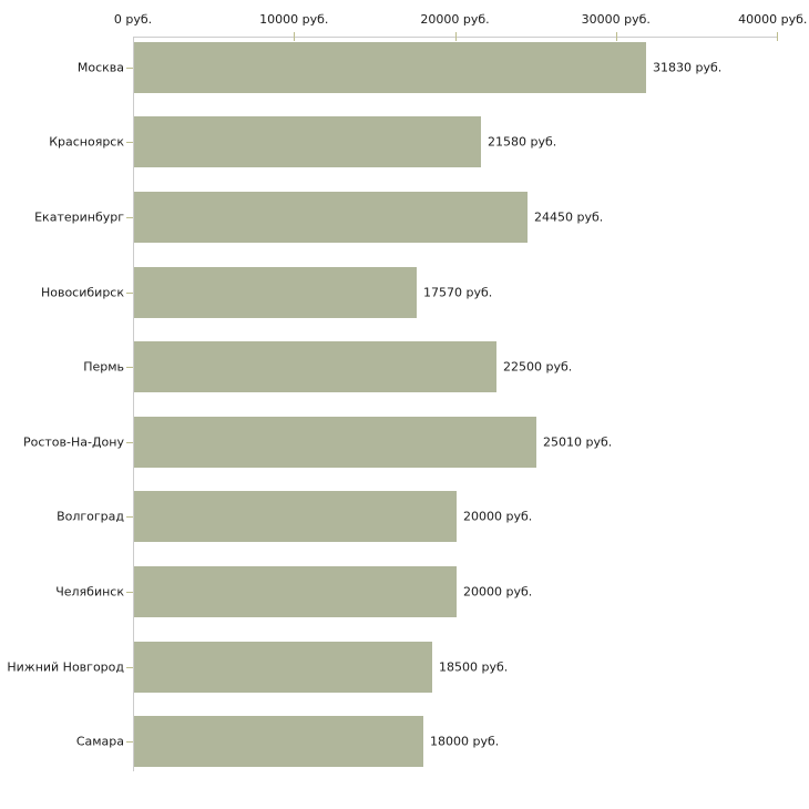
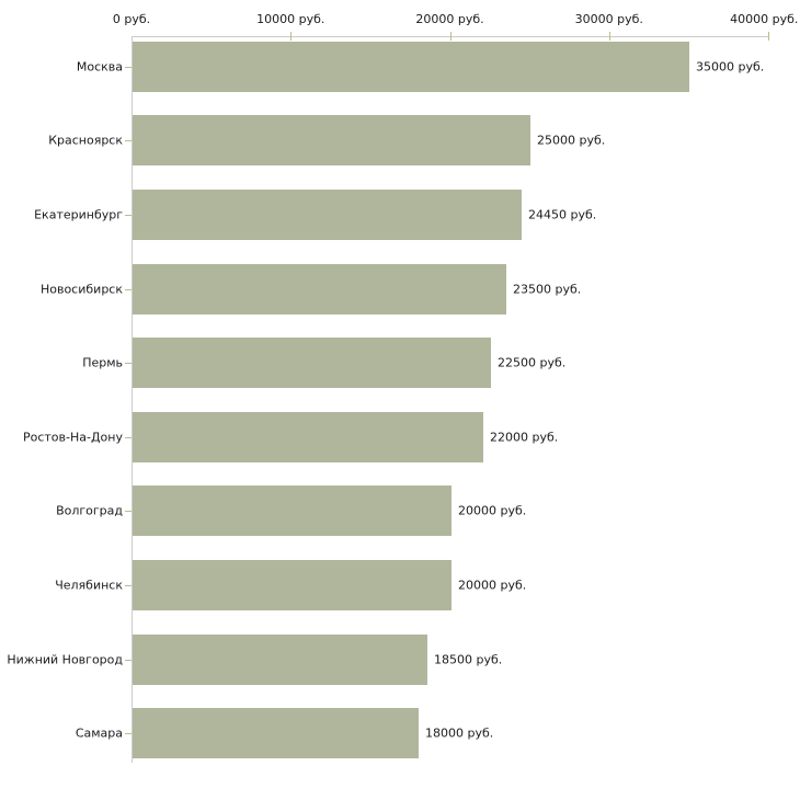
Москва: 31830 -> 35000
Красноярск: 21580 -> 25000
Новосибирск: 17570 -> 23500
Ростов-На-Дону: 25010 -> 22000
